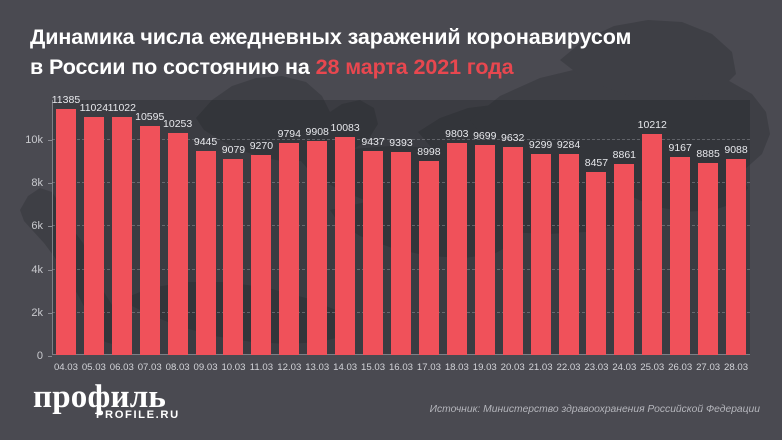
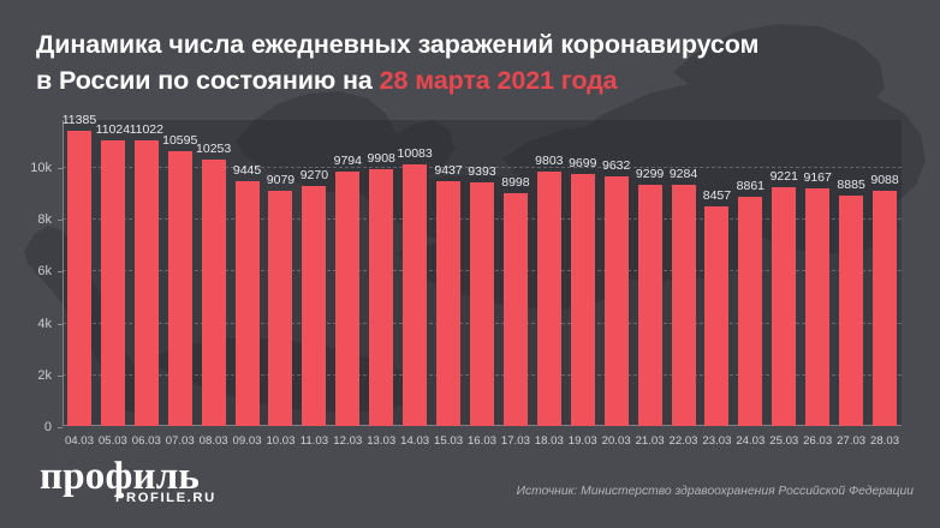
25.03: 10212 -> 9221
